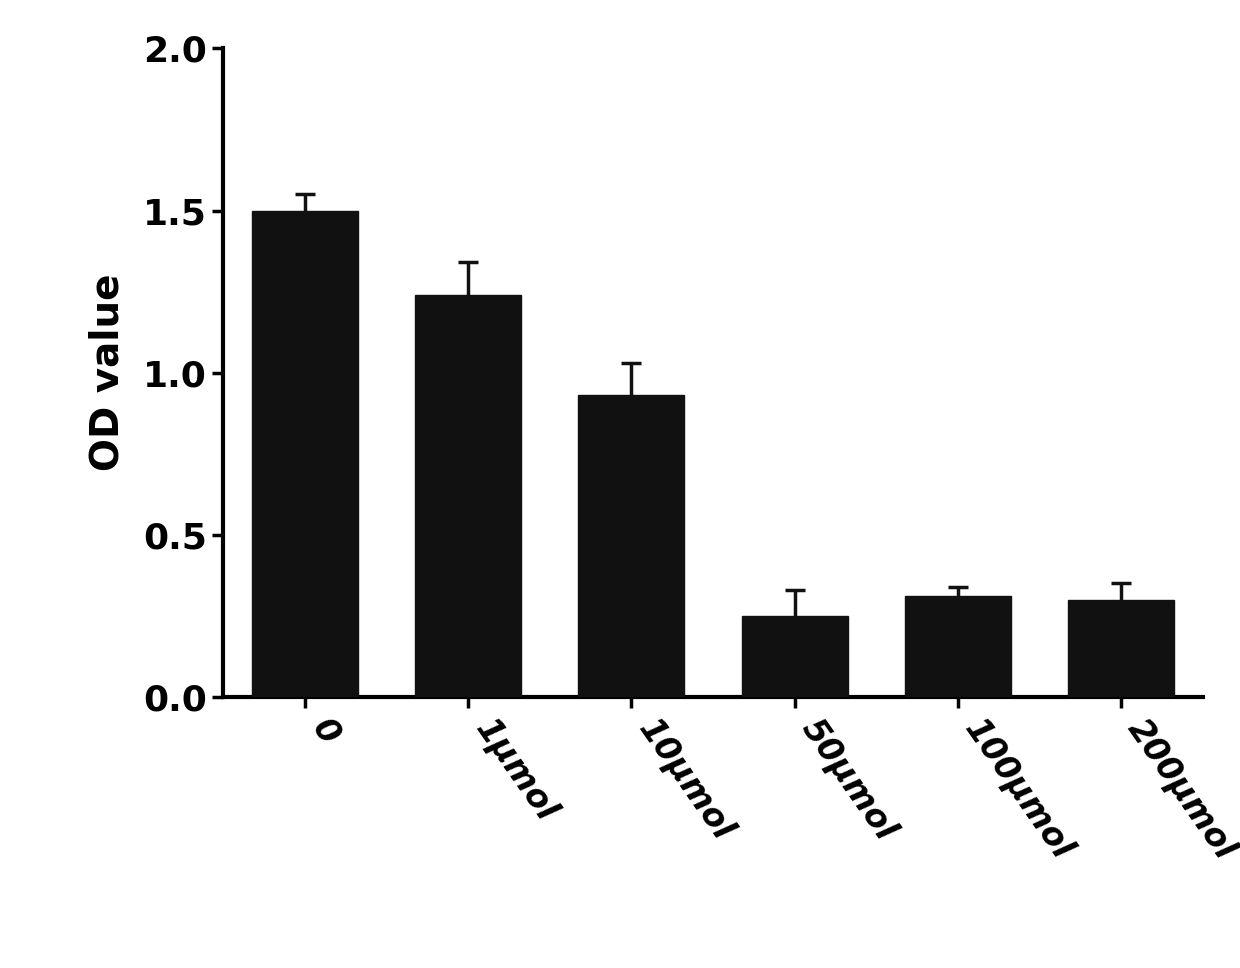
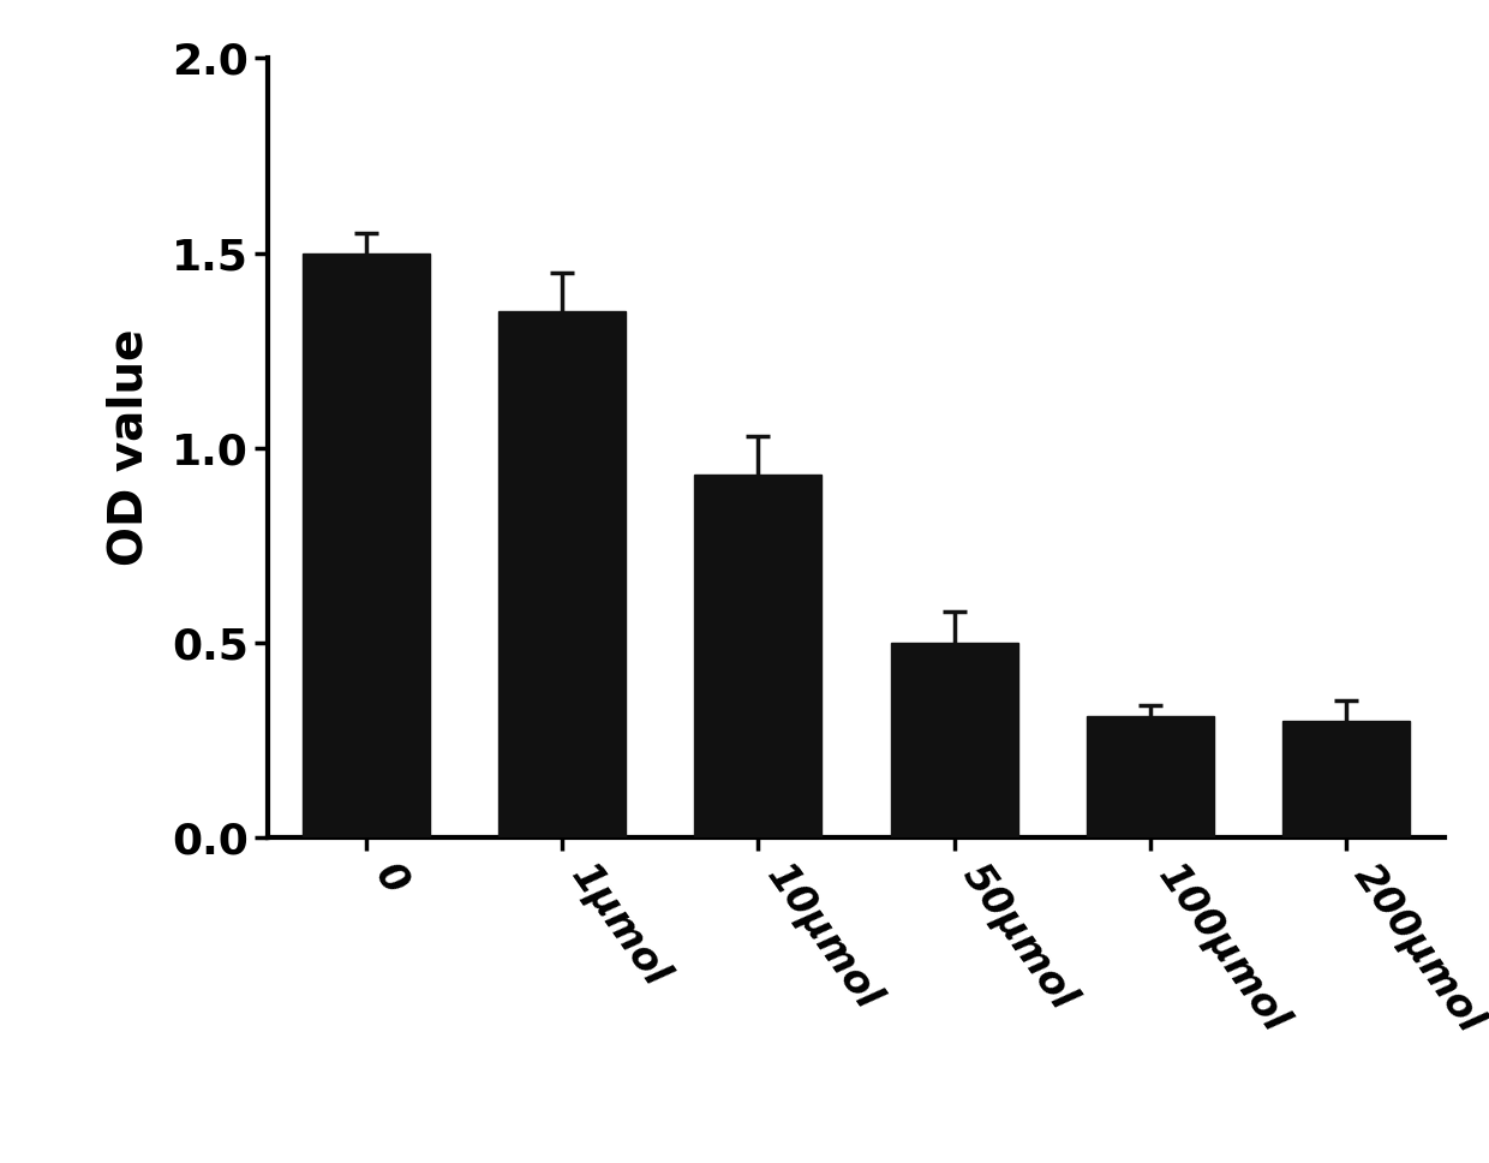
1μmol: 1.24 -> 1.35
50μmol: 0.25 -> 0.50
